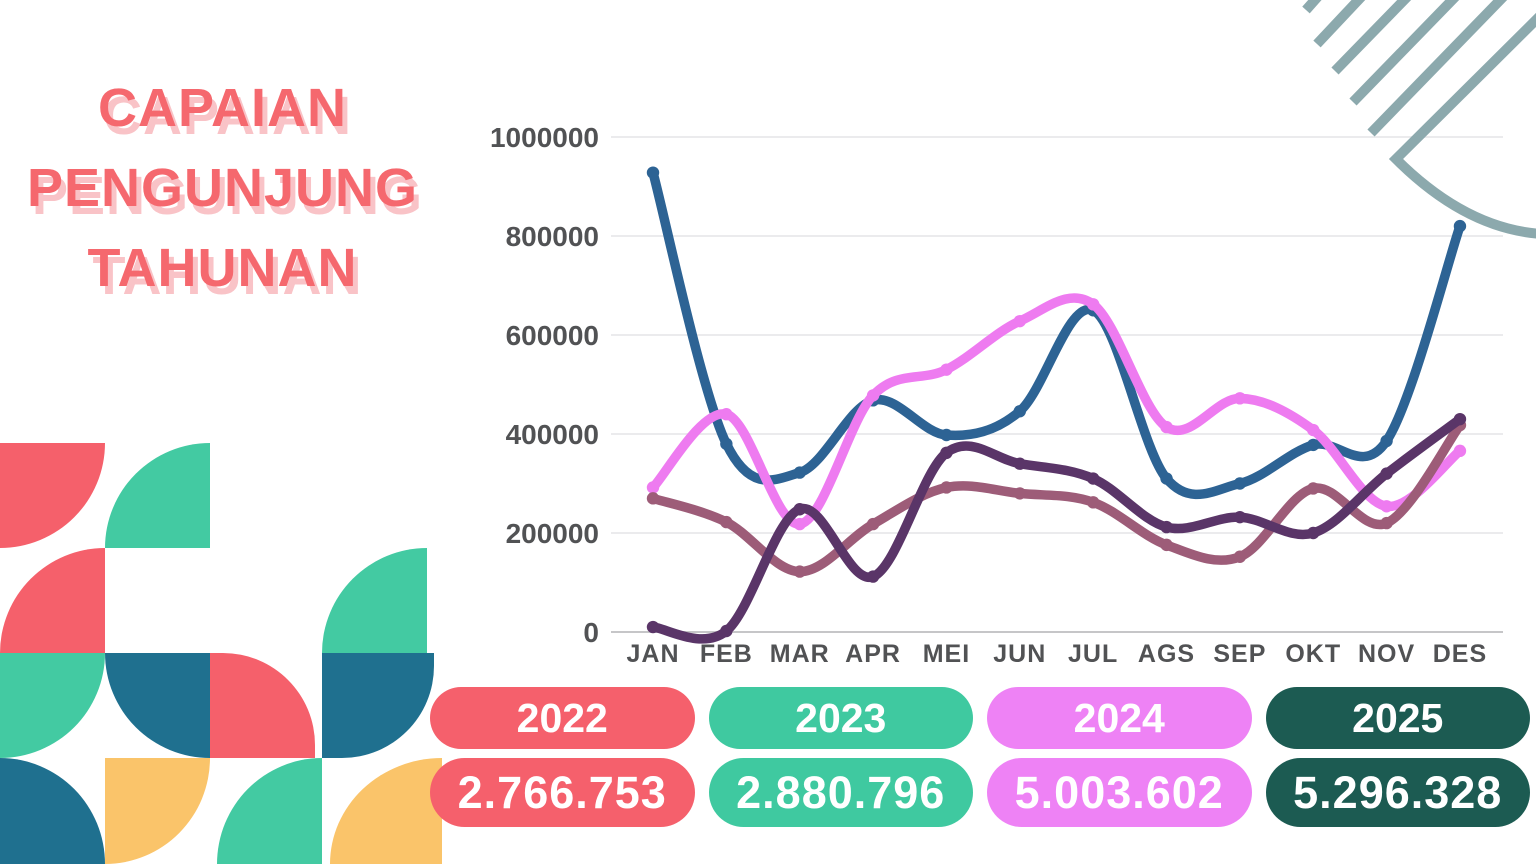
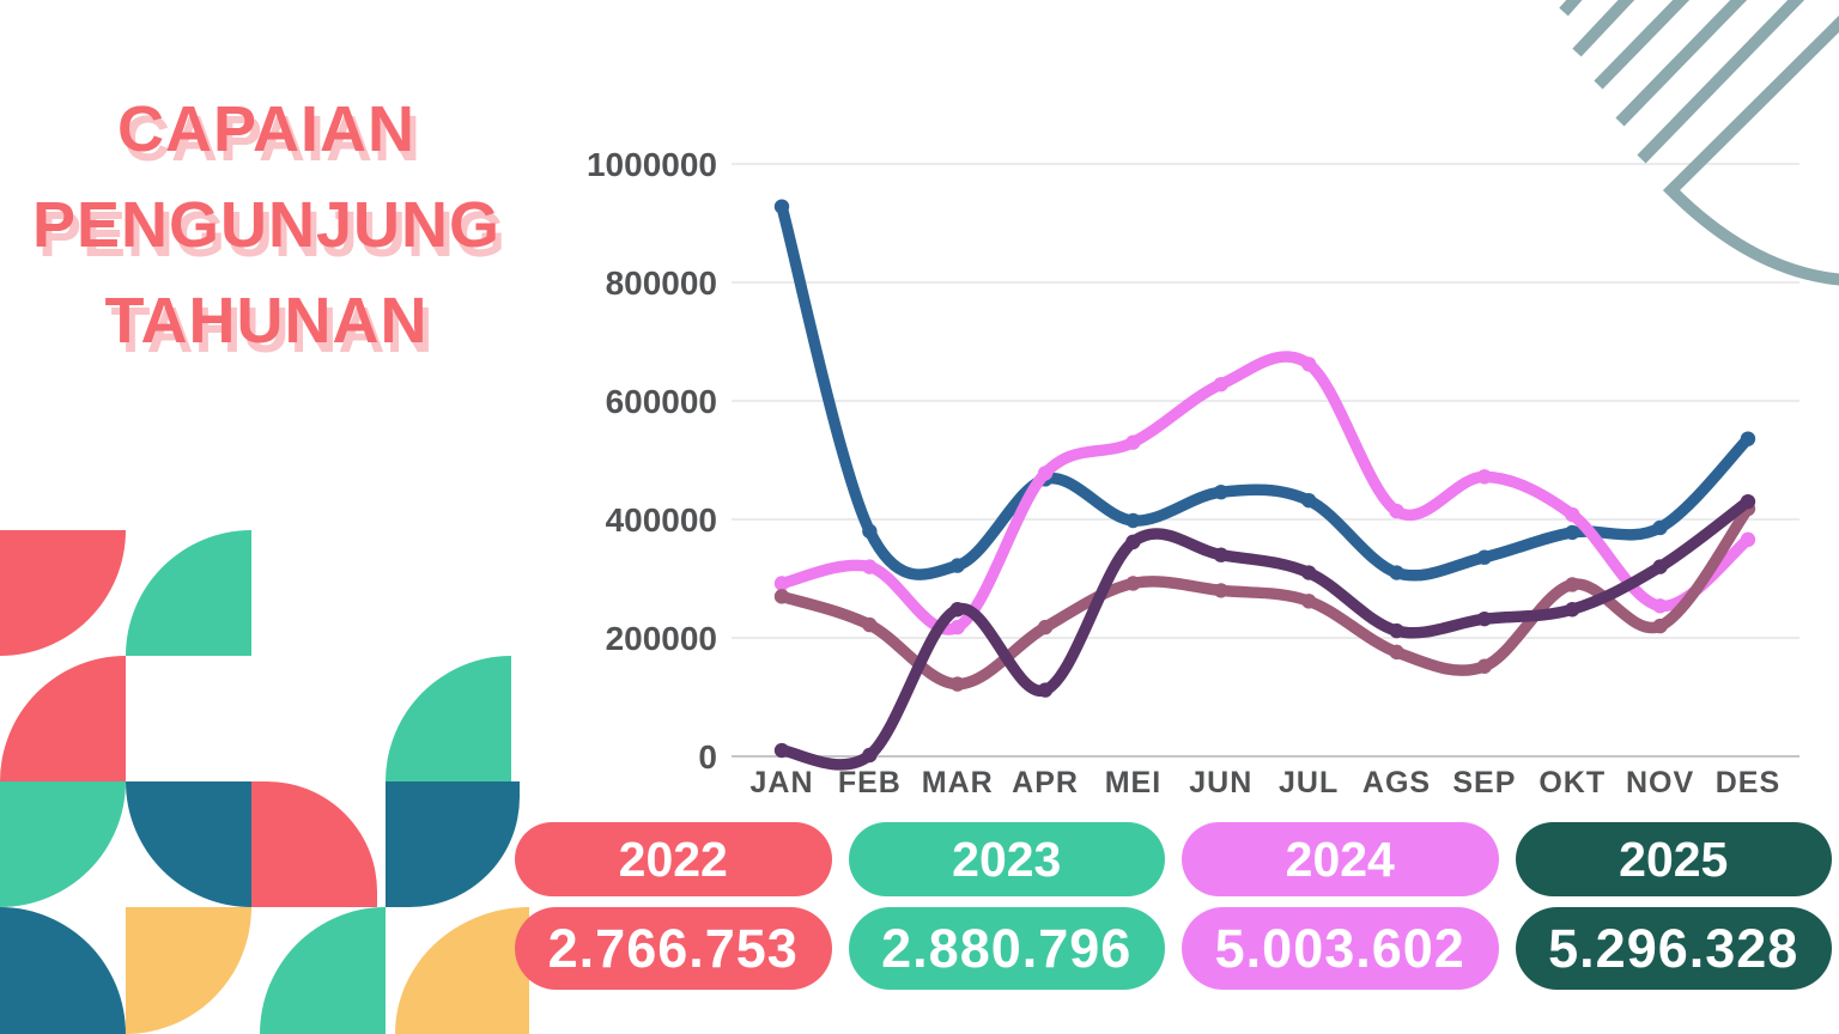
2024/FEB: 440000 -> 320000
2025/JUL: 650000 -> 430000
2025/SEP: 300000 -> 340000
2022/OKT: 200000 -> 250000
2025/DES: 820000 -> 540000
